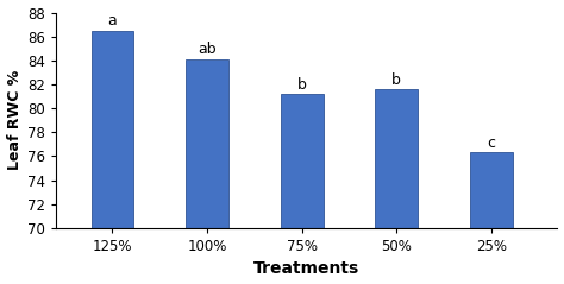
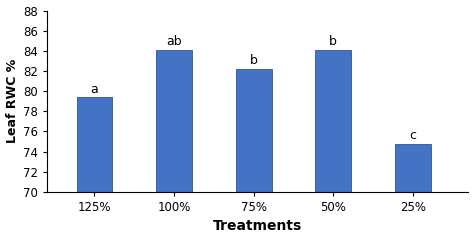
125%: 86.5 -> 79.4
75%: 81.2 -> 82.2
50%: 81.6 -> 84.1
25%: 76.3 -> 74.8
